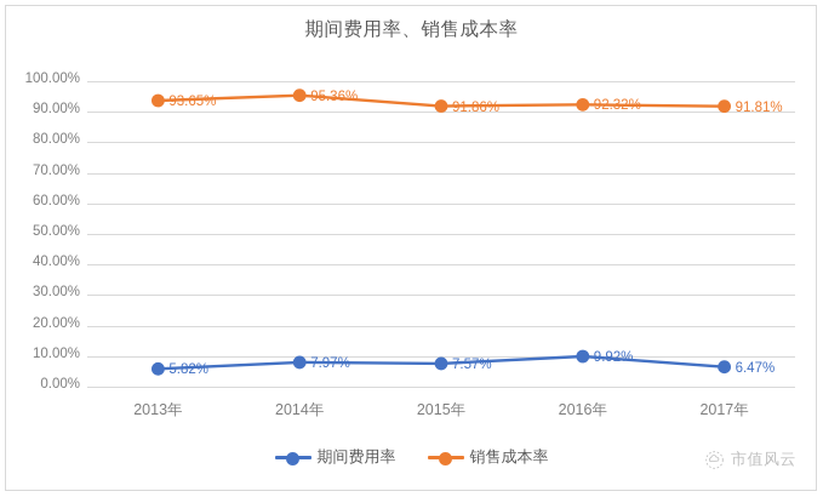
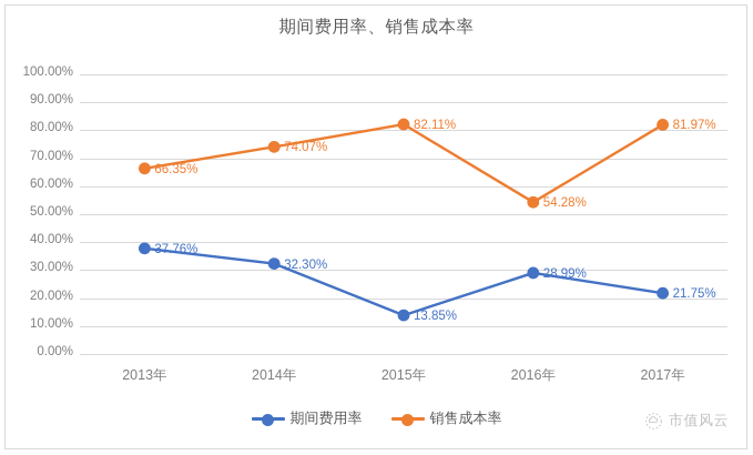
期间费用率/2013年: 5.82% -> 37.76%
销售成本率/2013年: 93.65% -> 66.35%
期间费用率/2014年: 7.97% -> 32.30%
销售成本率/2014年: 95.36% -> 74.07%
期间费用率/2015年: 7.57% -> 13.85%
销售成本率/2015年: 91.86% -> 82.11%
期间费用率/2016年: 9.92% -> 28.99%
销售成本率/2016年: 92.32% -> 54.28%
期间费用率/2017年: 6.47% -> 21.75%
销售成本率/2017年: 91.81% -> 81.97%
